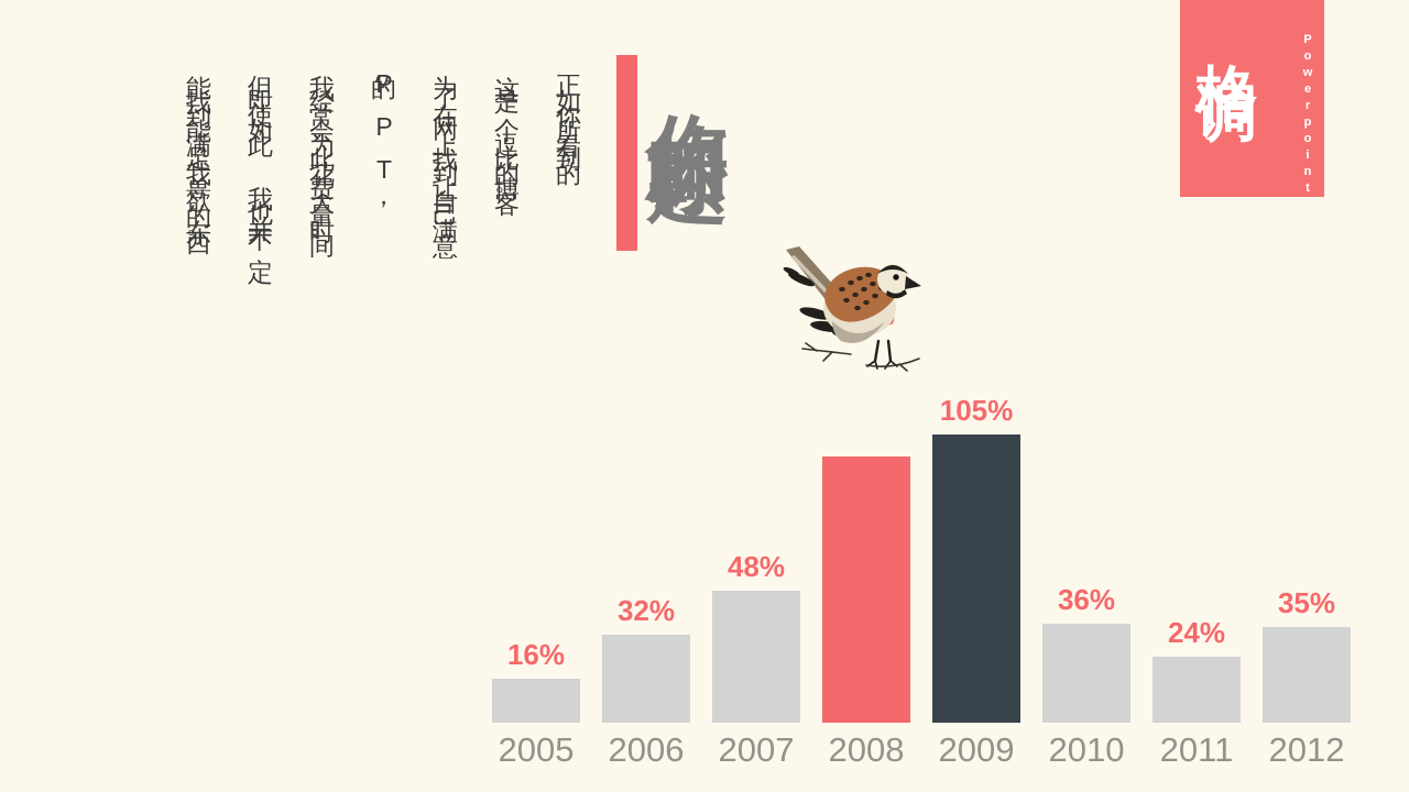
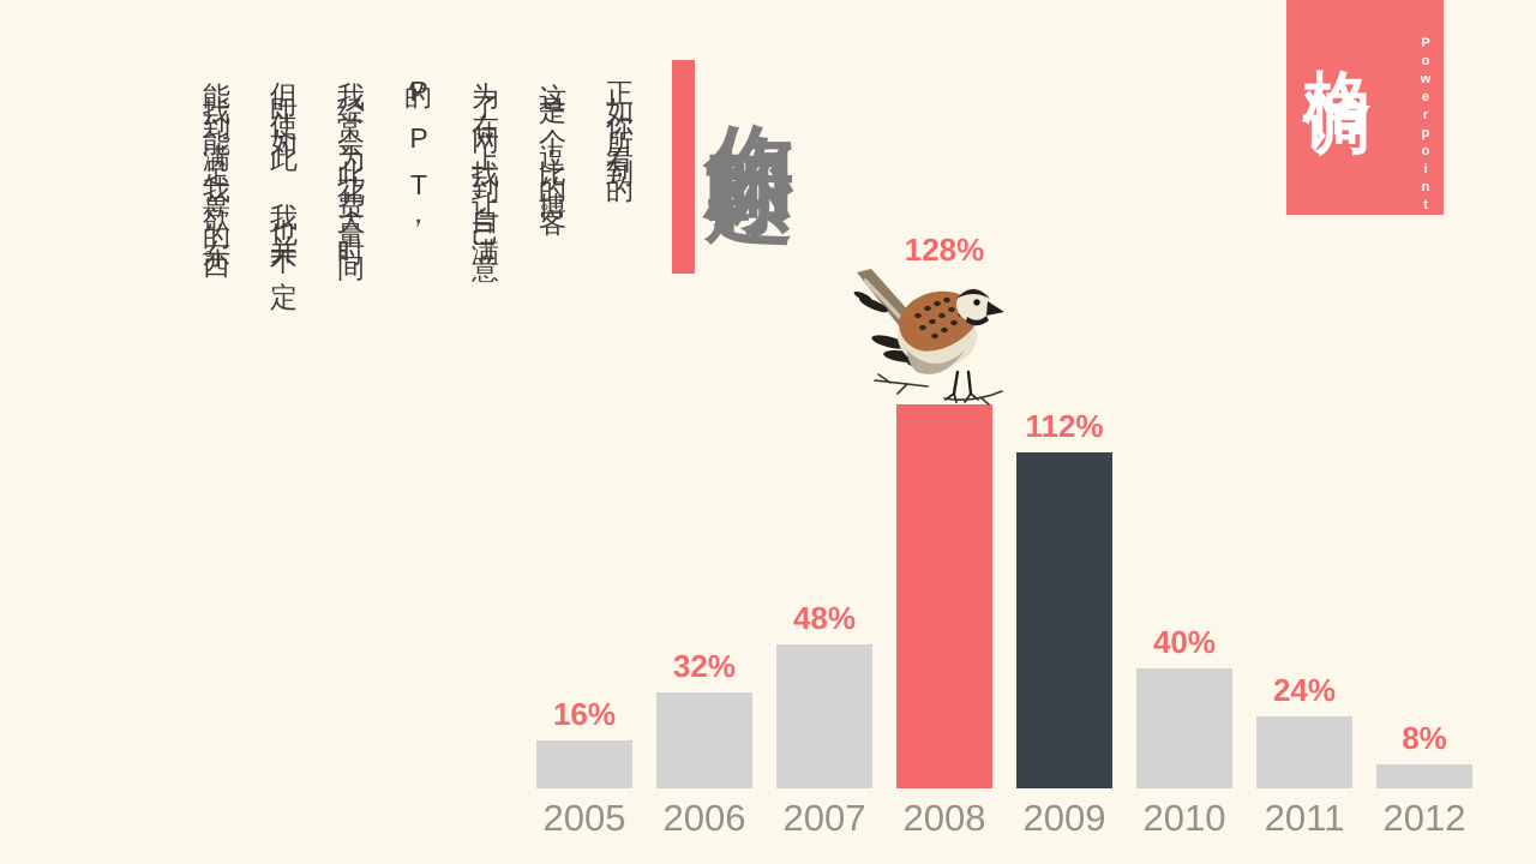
2008: 97% -> 128%
2009: 105% -> 112%
2010: 36% -> 40%
2012: 35% -> 8%
